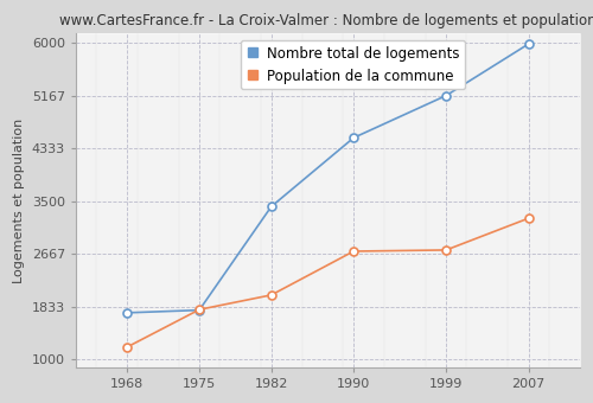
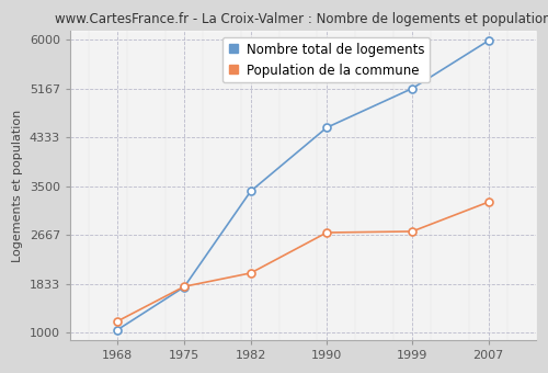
Nombre total de logements/1968: 1740 -> 1050
